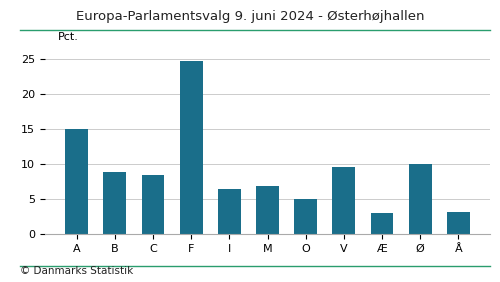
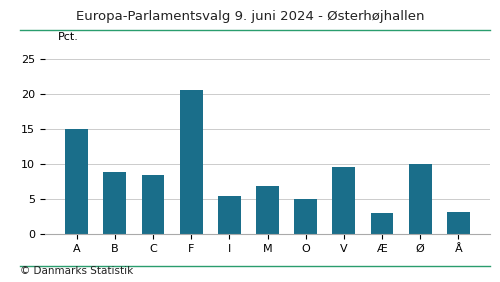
F: 24.8 -> 20.6
I: 6.5 -> 5.4
